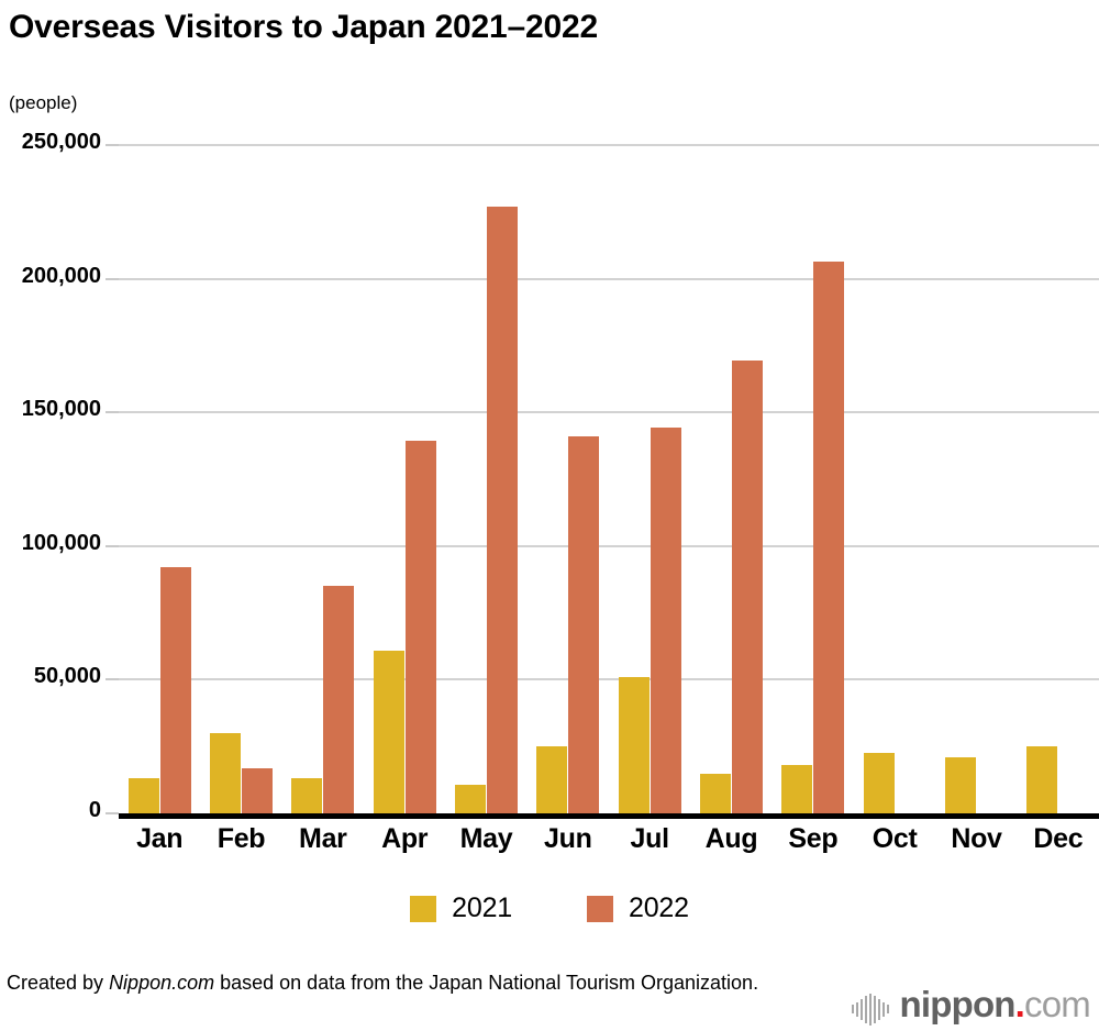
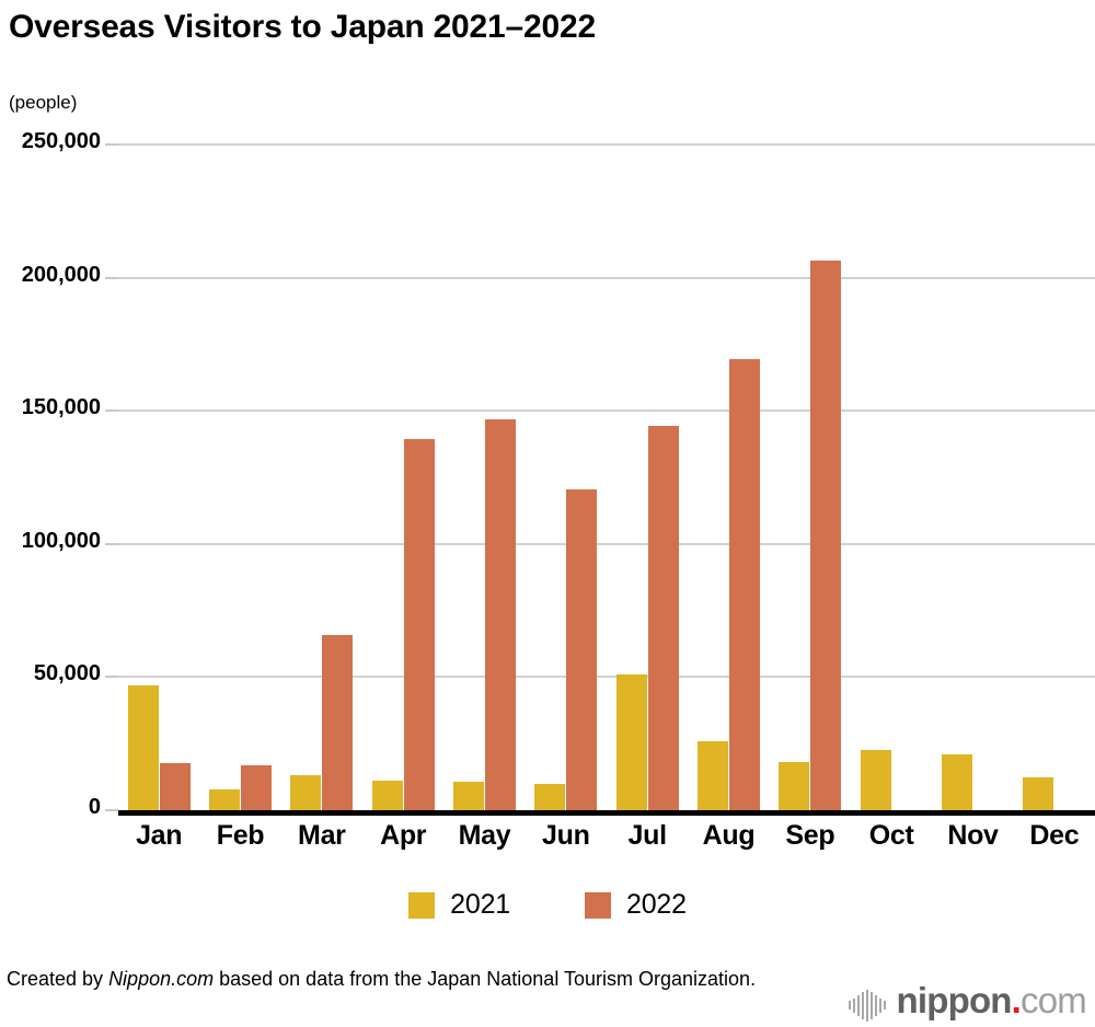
2021/Jan: 13000 -> 47000
2022/Jan: 92000 -> 18000
2021/Feb: 30000 -> 8000
2022/Mar: 85000 -> 66000
2021/Apr: 61000 -> 11000
2022/May: 227000 -> 147000
2021/Jun: 25000 -> 10000
2022/Jun: 141000 -> 120000
2021/Aug: 15000 -> 26000
2021/Dec: 25000 -> 12000
